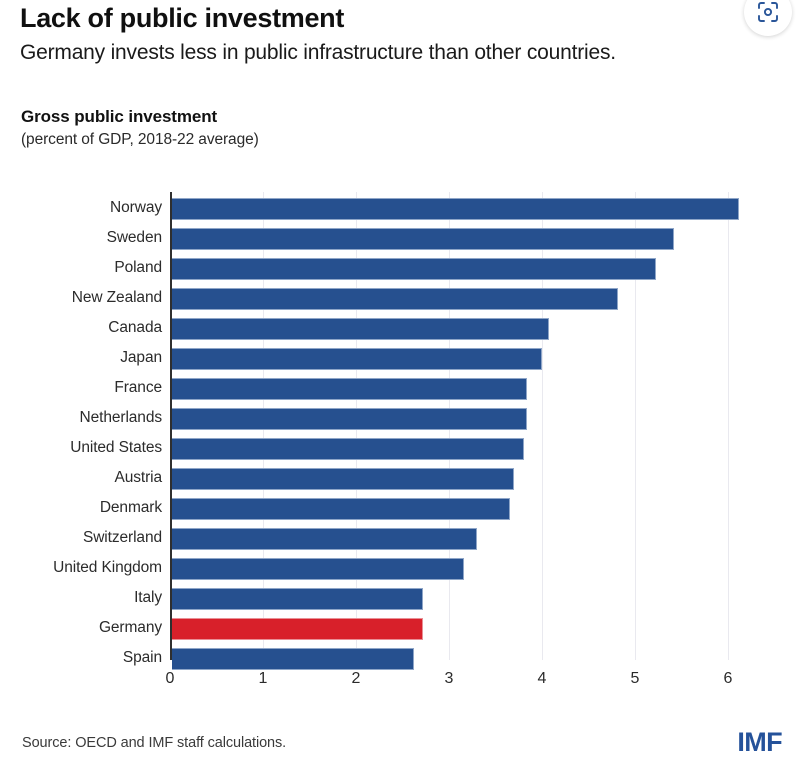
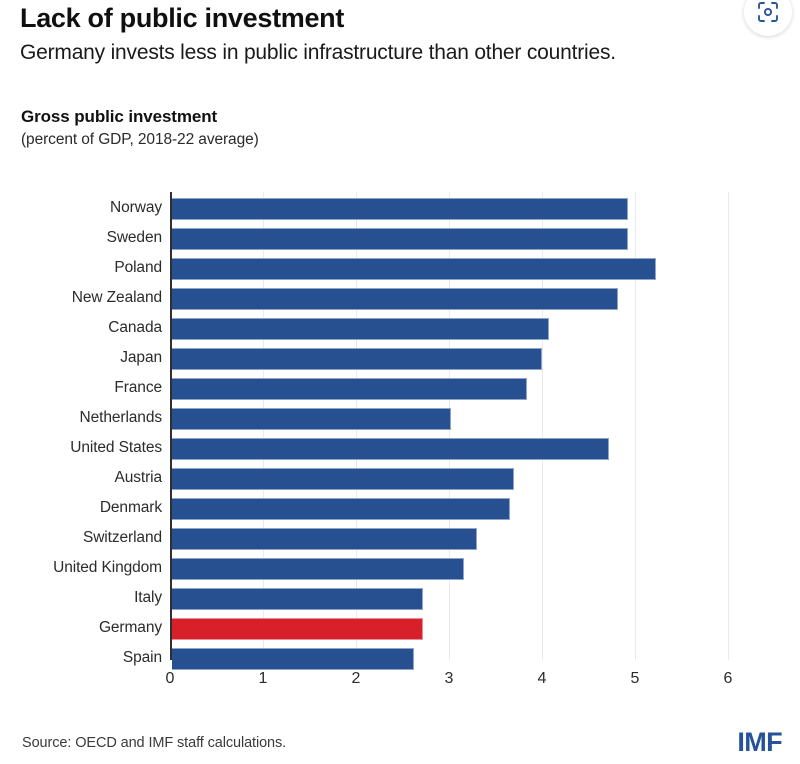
Norway: 6.1 -> 4.9
Sweden: 5.4 -> 4.9
Netherlands: 3.8 -> 3.0
United States: 3.8 -> 4.7
